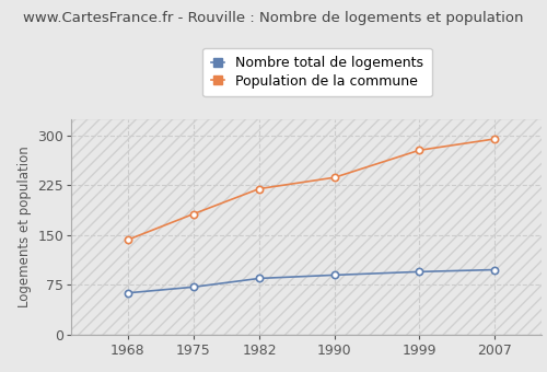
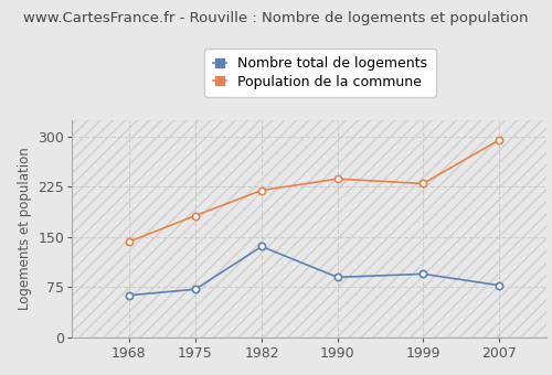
Nombre total de logements/1982: 85 -> 136
Population de la commune/1999: 278 -> 230
Nombre total de logements/2007: 98 -> 78
